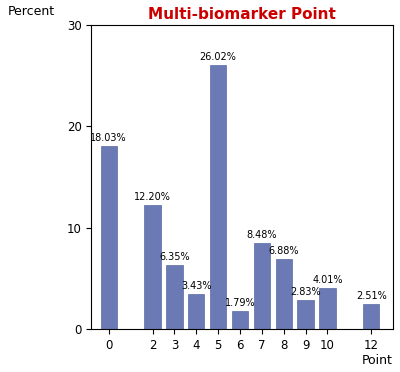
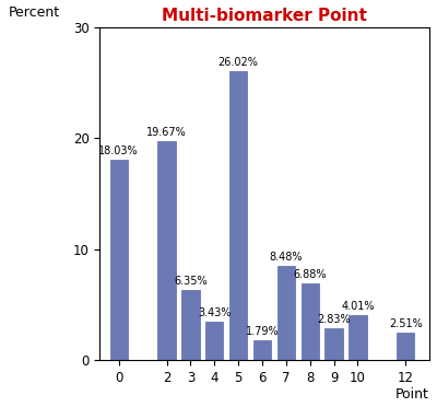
2: 12.20% -> 19.67%
